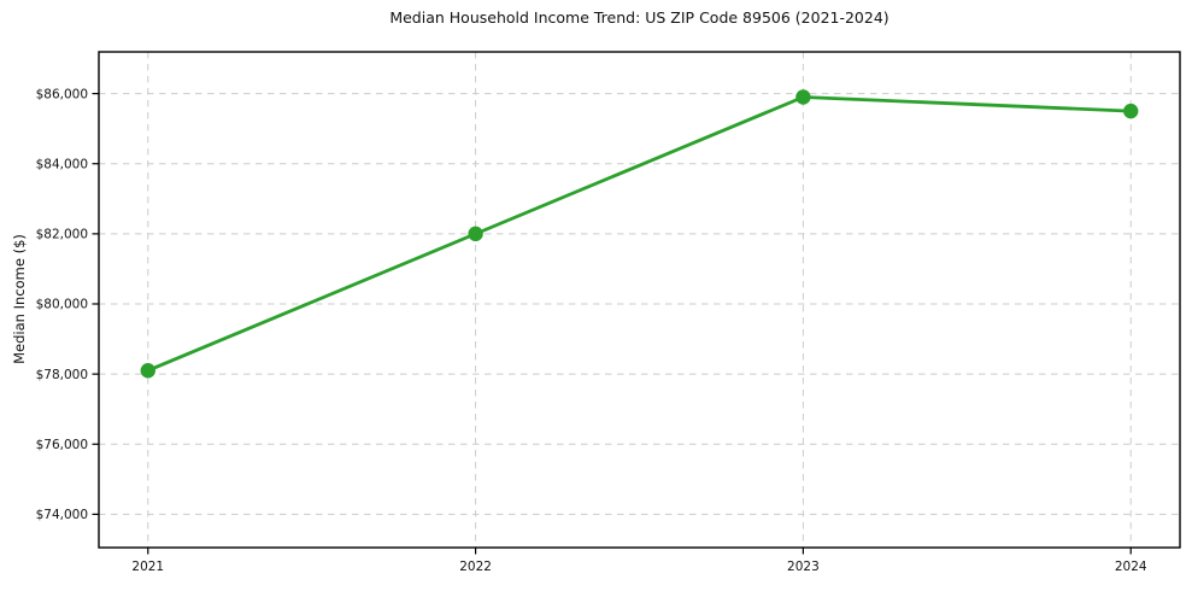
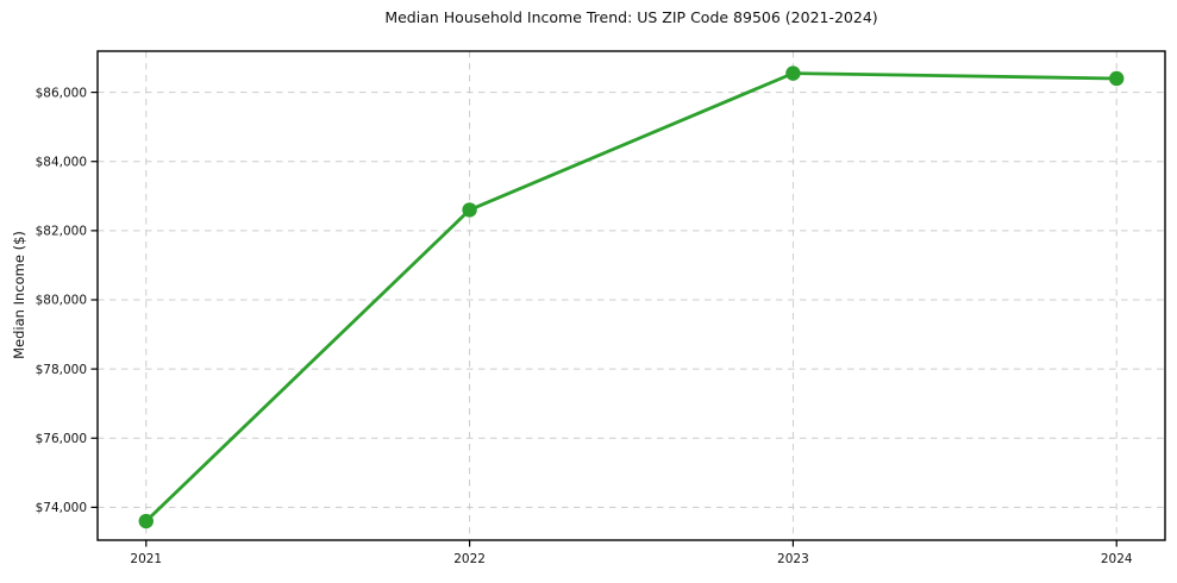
2021: $78100 -> $73600
2022: $82000 -> $82600
2023: $85900 -> $86600
2024: $85500 -> $86400
